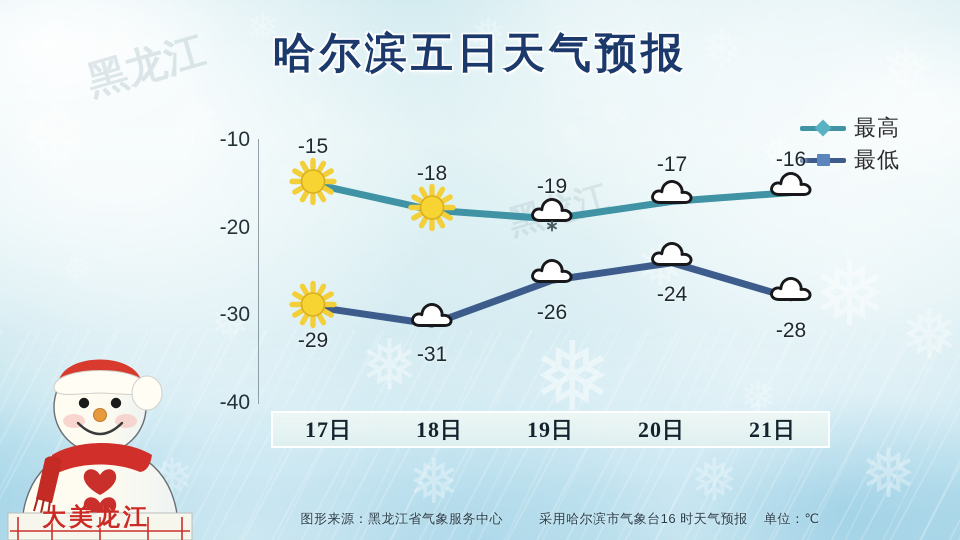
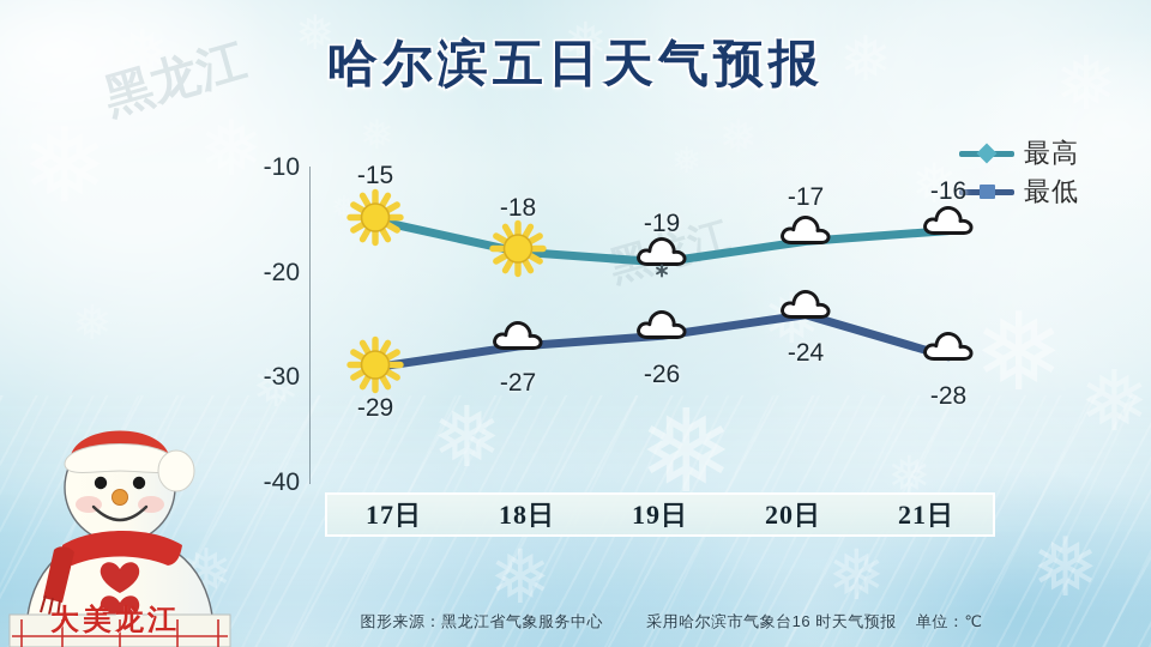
最低/18日: -31 -> -27
